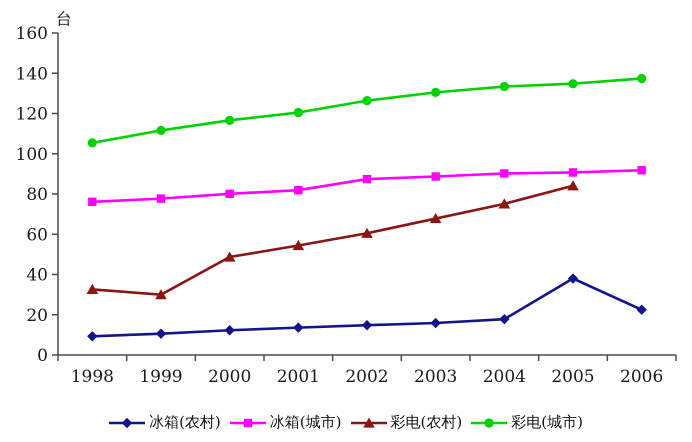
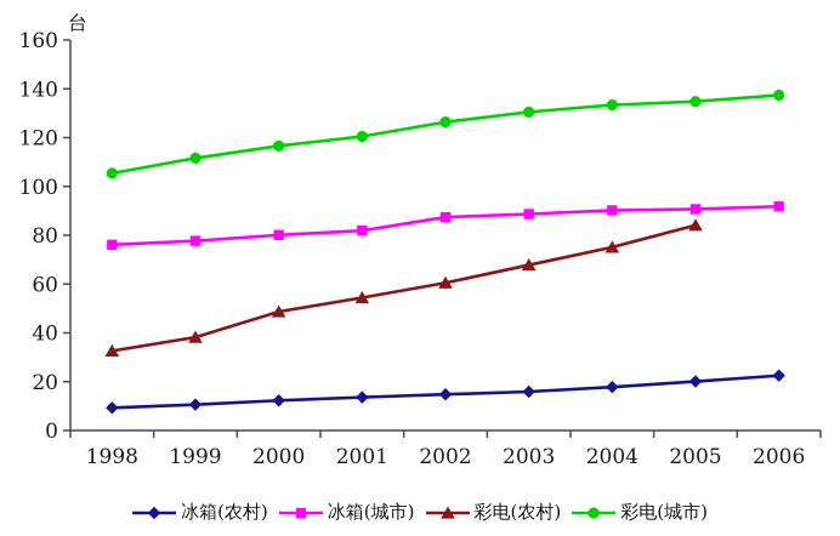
彩电(农村)/1999: 30 -> 38
冰箱(农村)/2005: 38 -> 20
